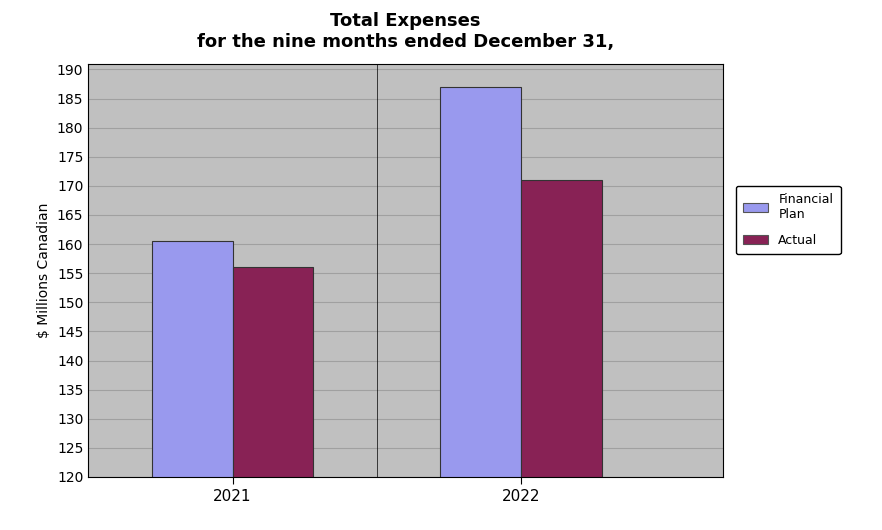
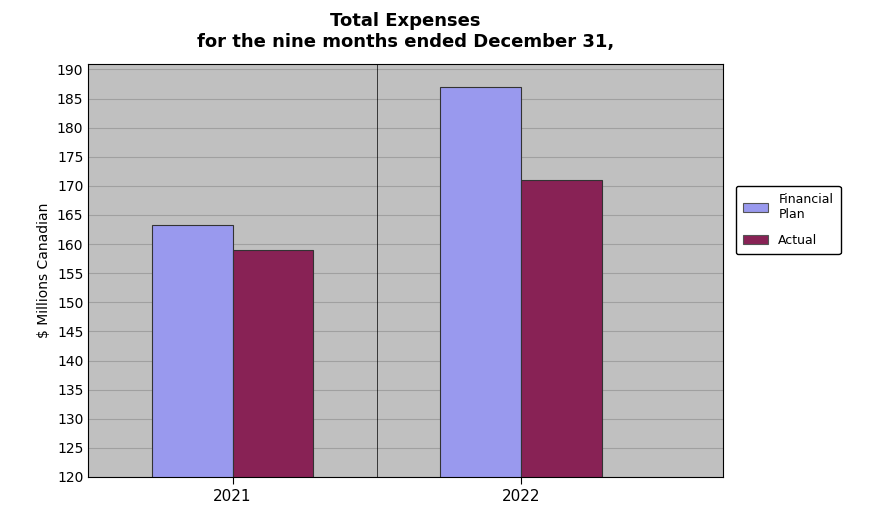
Financial Plan/2021: 160.5 -> 163.2
Actual/2021: 156 -> 159
